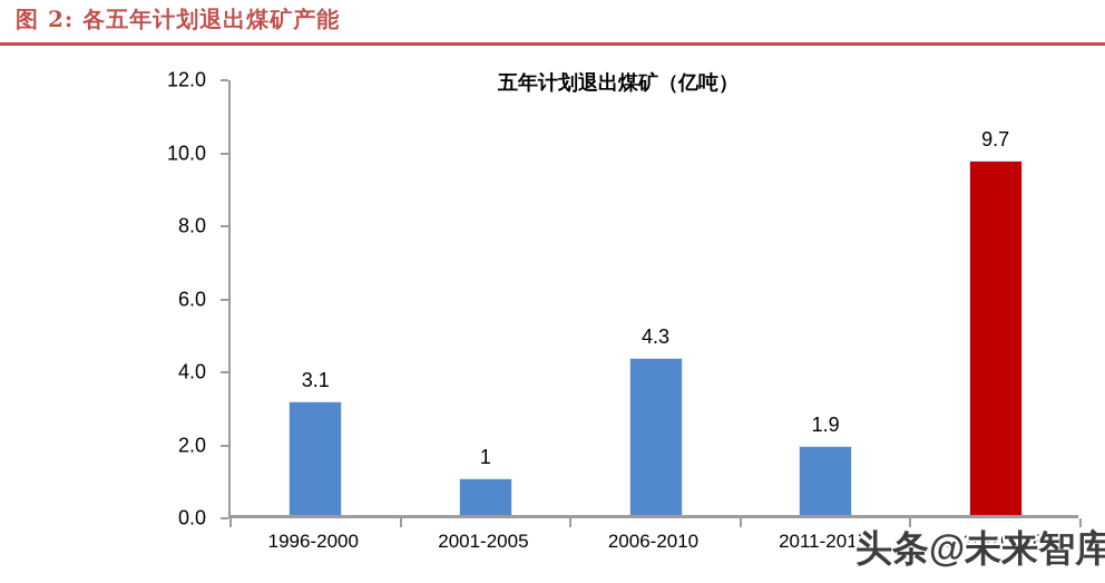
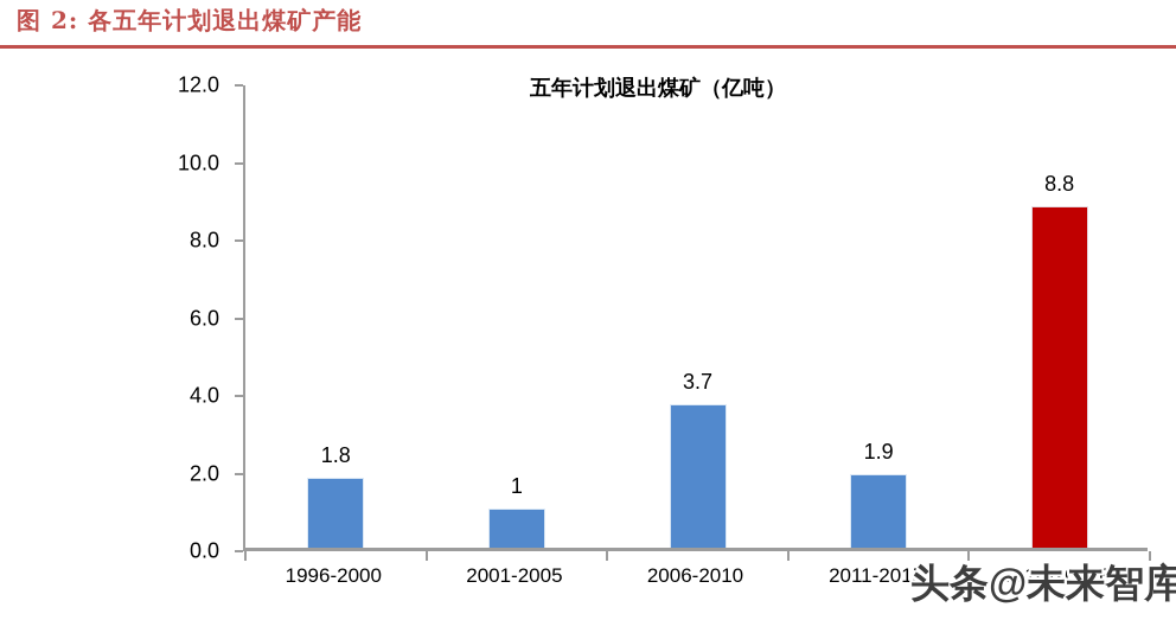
1996-2000: 3.1 -> 1.8
2006-2010: 4.3 -> 3.7
2016-2020E: 9.7 -> 8.8
